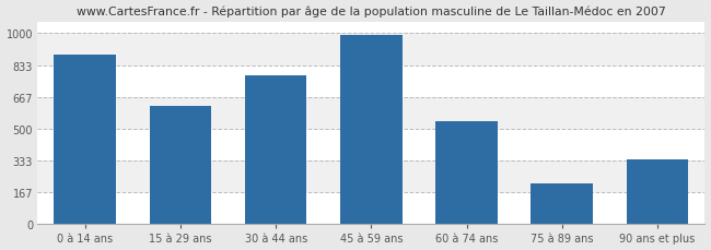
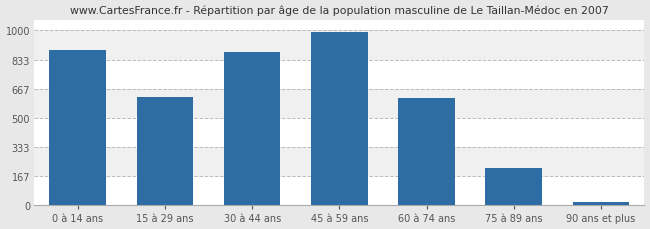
30 à 44 ans: 780 -> 880
60 à 74 ans: 540 -> 620
90 ans et plus: 340 -> 20
